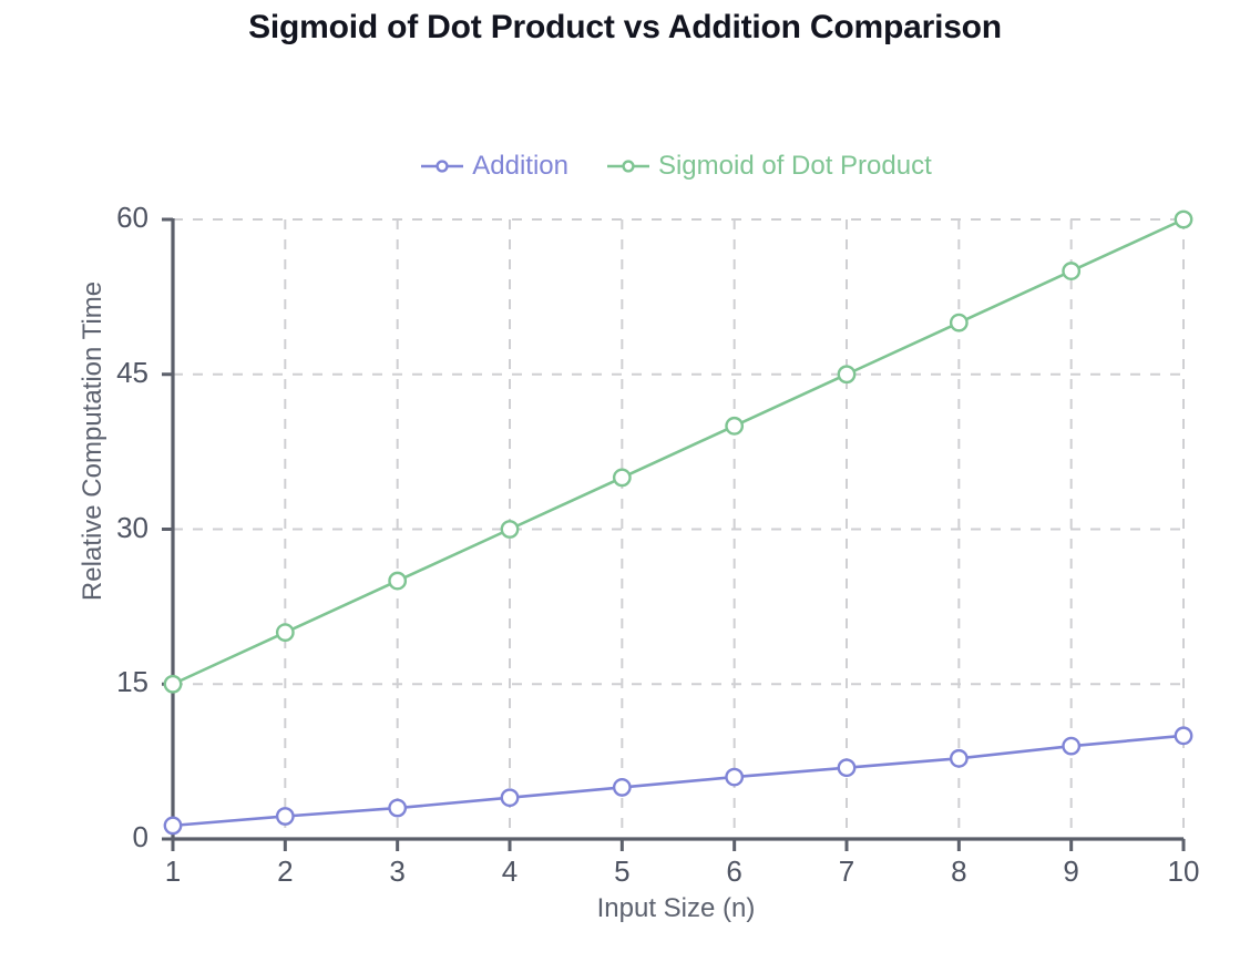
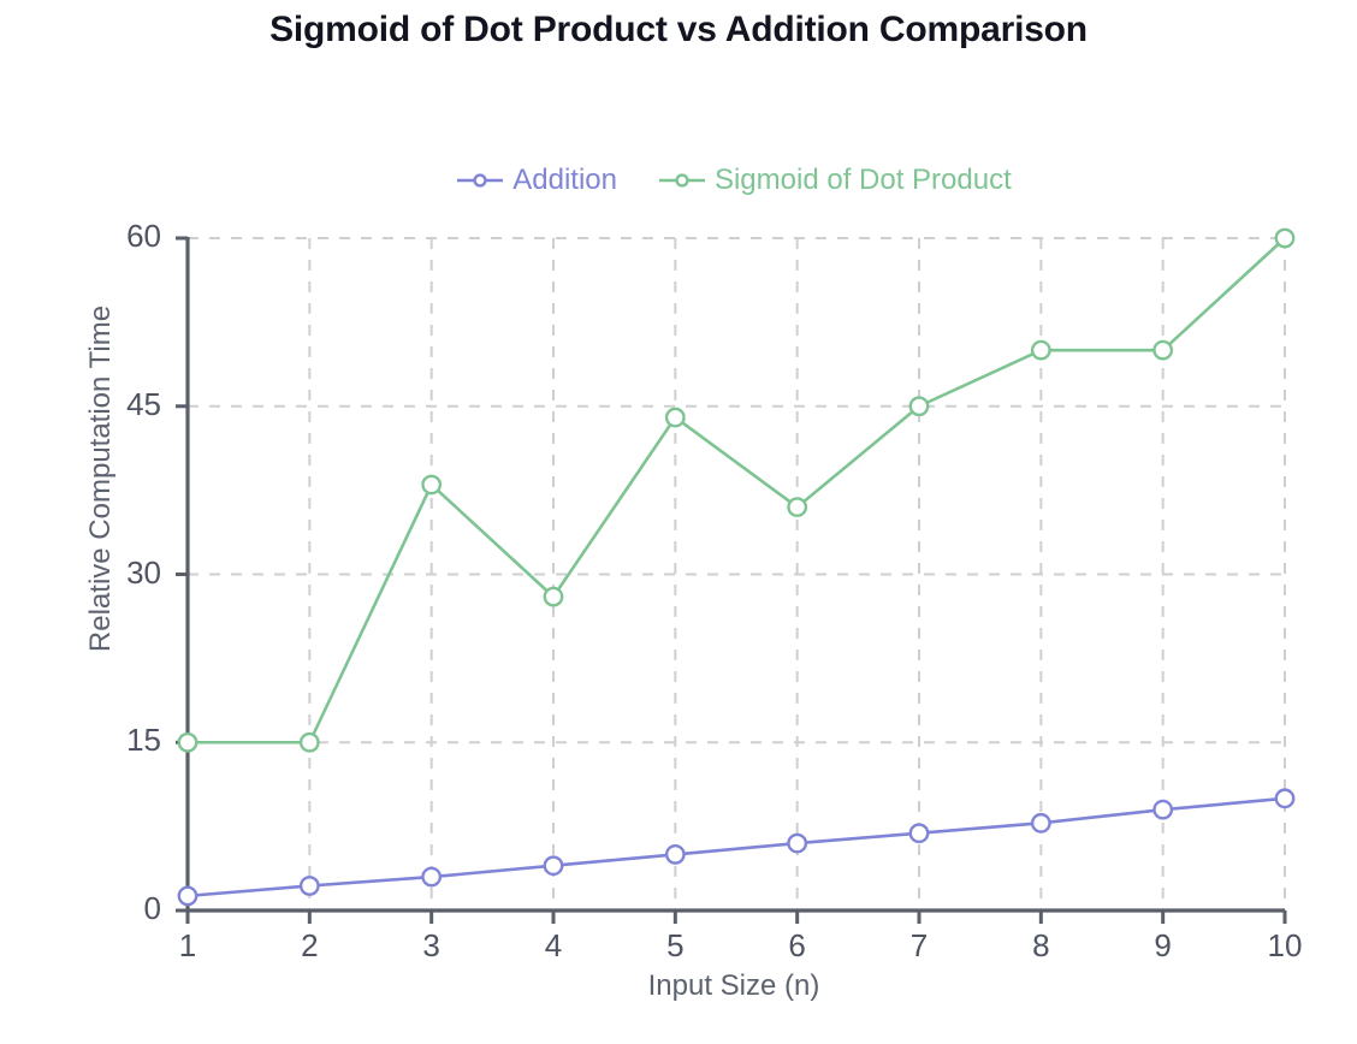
Sigmoid of Dot Product/2: 20 -> 15
Sigmoid of Dot Product/3: 25 -> 38
Sigmoid of Dot Product/4: 30 -> 28
Sigmoid of Dot Product/5: 35 -> 44
Sigmoid of Dot Product/6: 40 -> 36
Sigmoid of Dot Product/9: 55 -> 50
